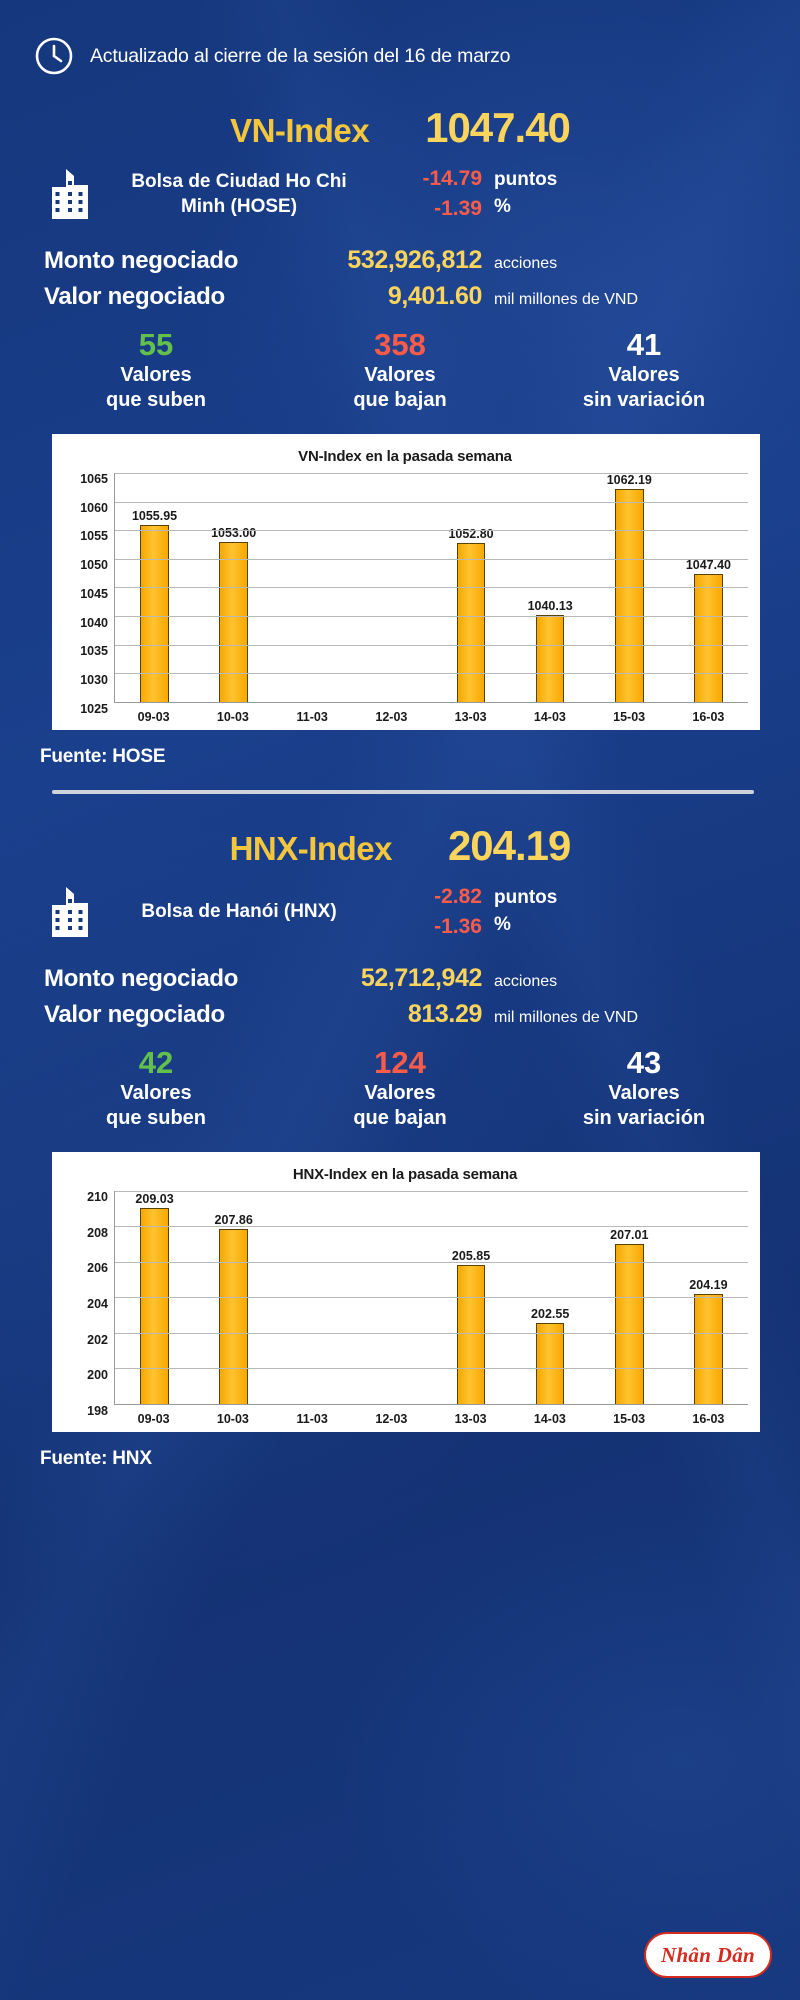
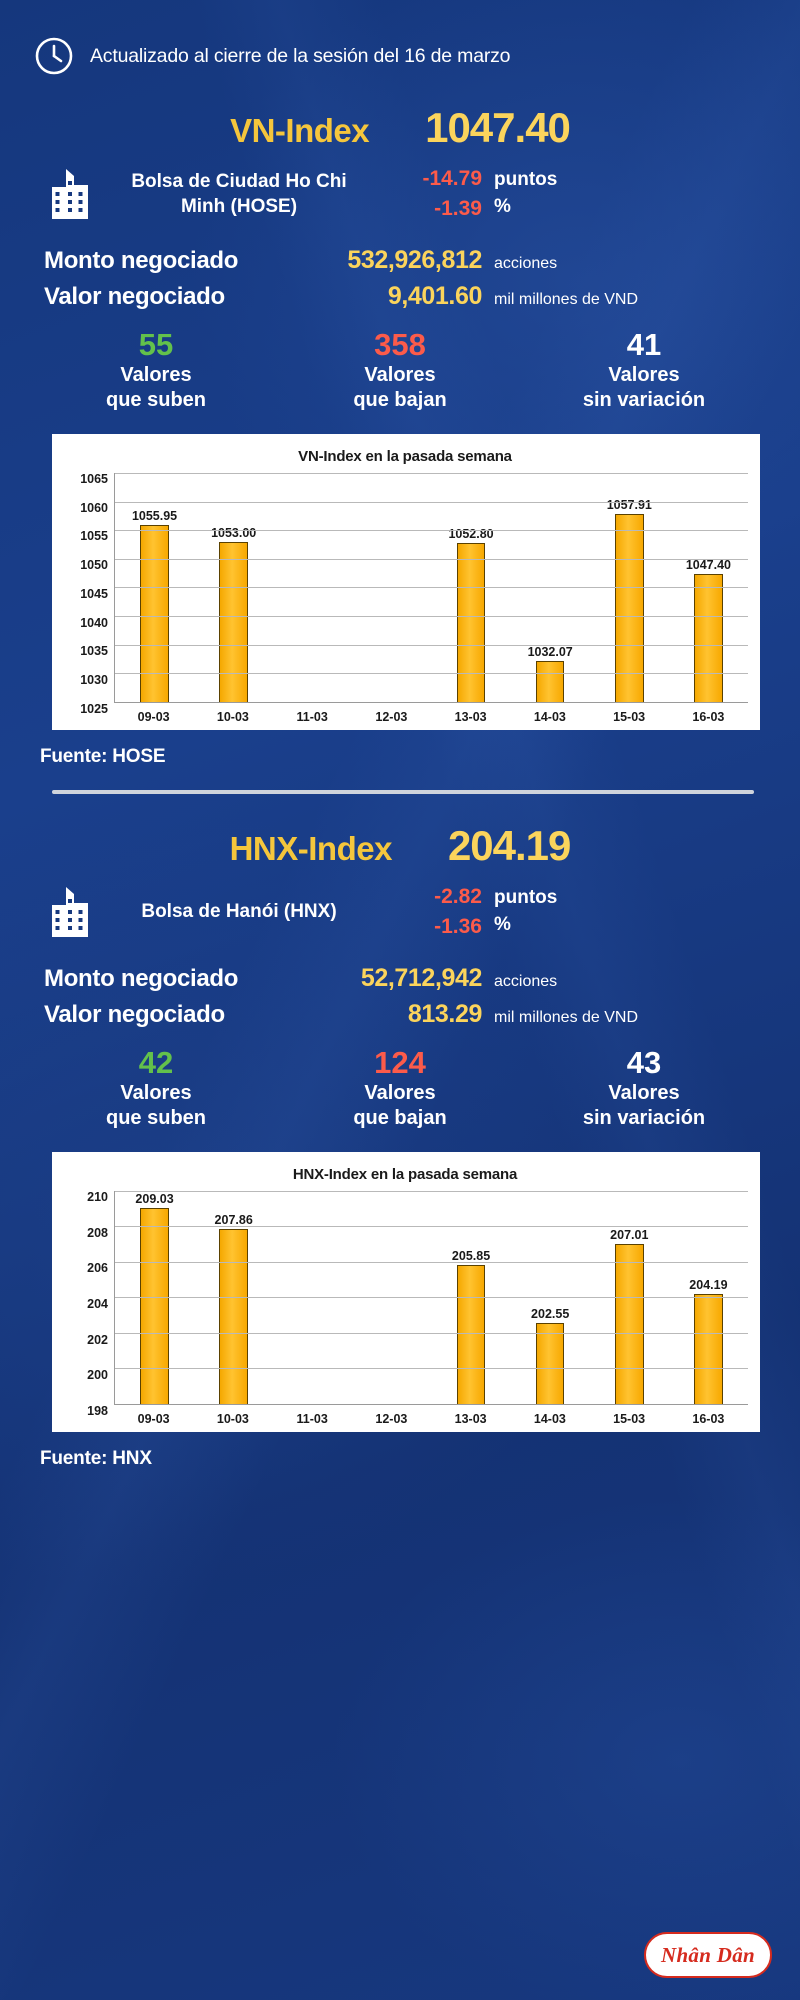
VN-Index en la pasada semana/14-03: 1040.13 -> 1032.07
VN-Index en la pasada semana/15-03: 1062.19 -> 1057.91
